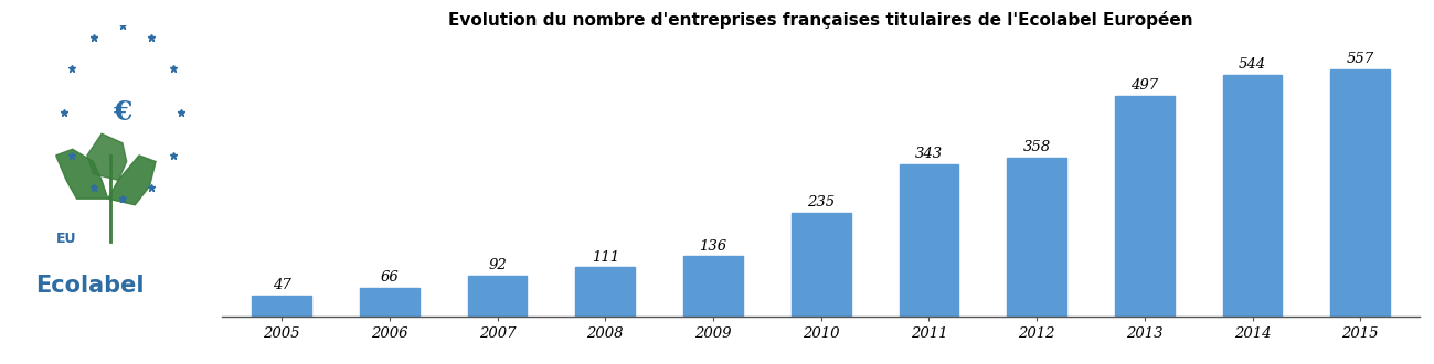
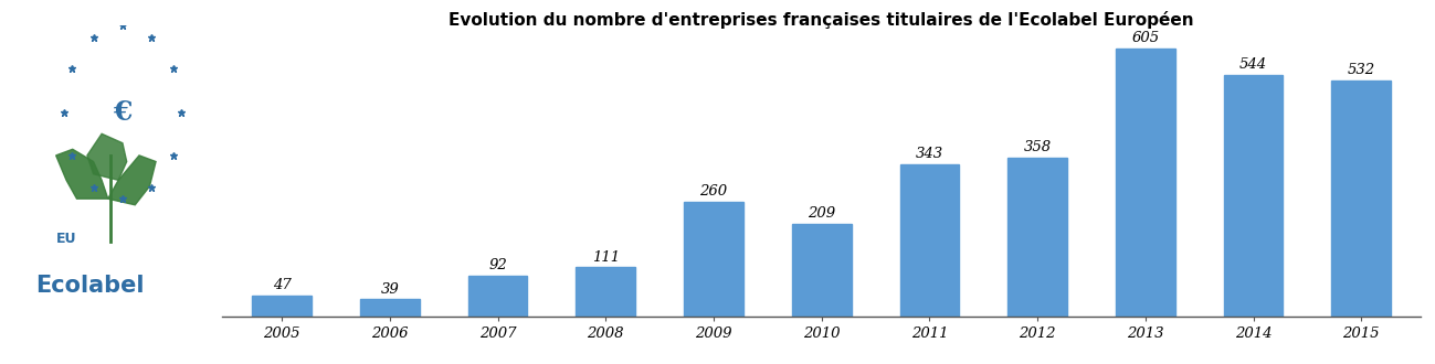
2006: 66 -> 39
2009: 136 -> 260
2010: 235 -> 209
2013: 497 -> 605
2015: 557 -> 532
